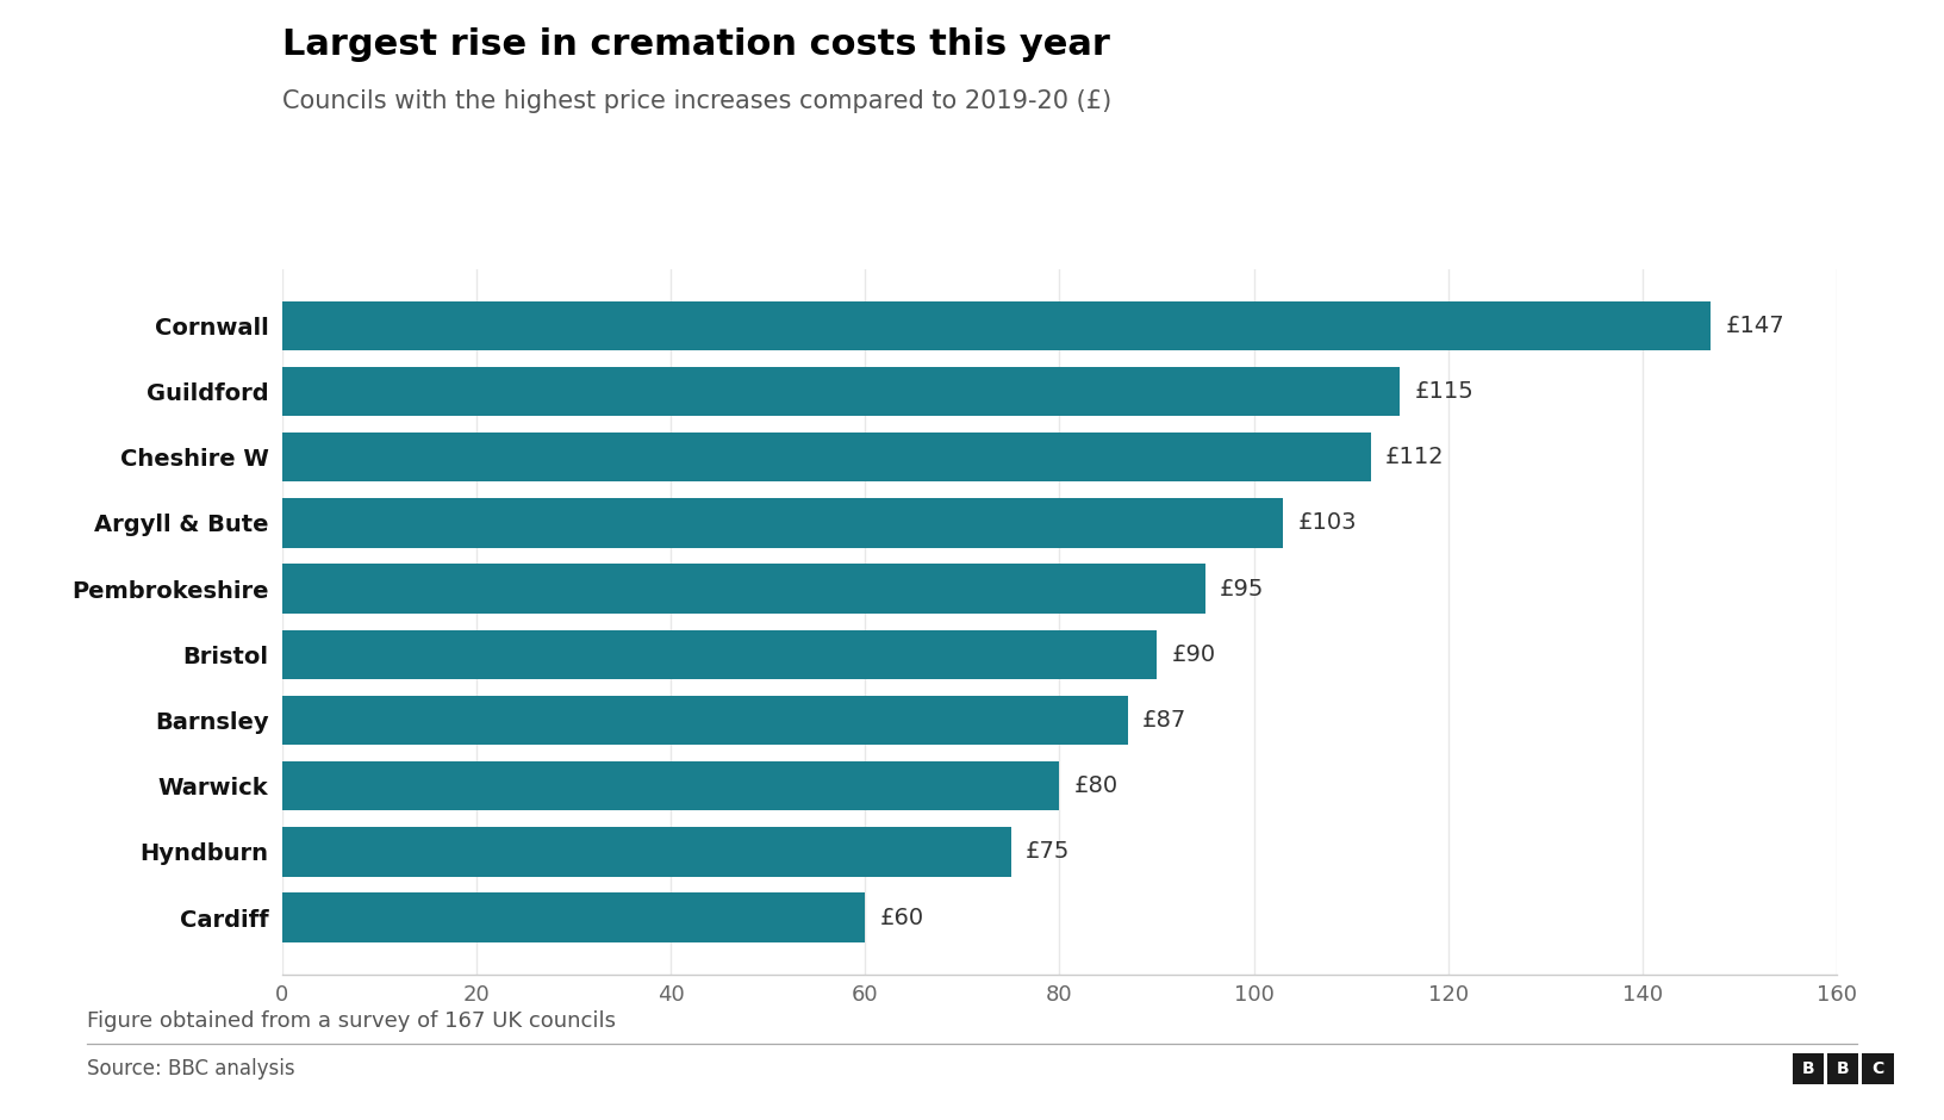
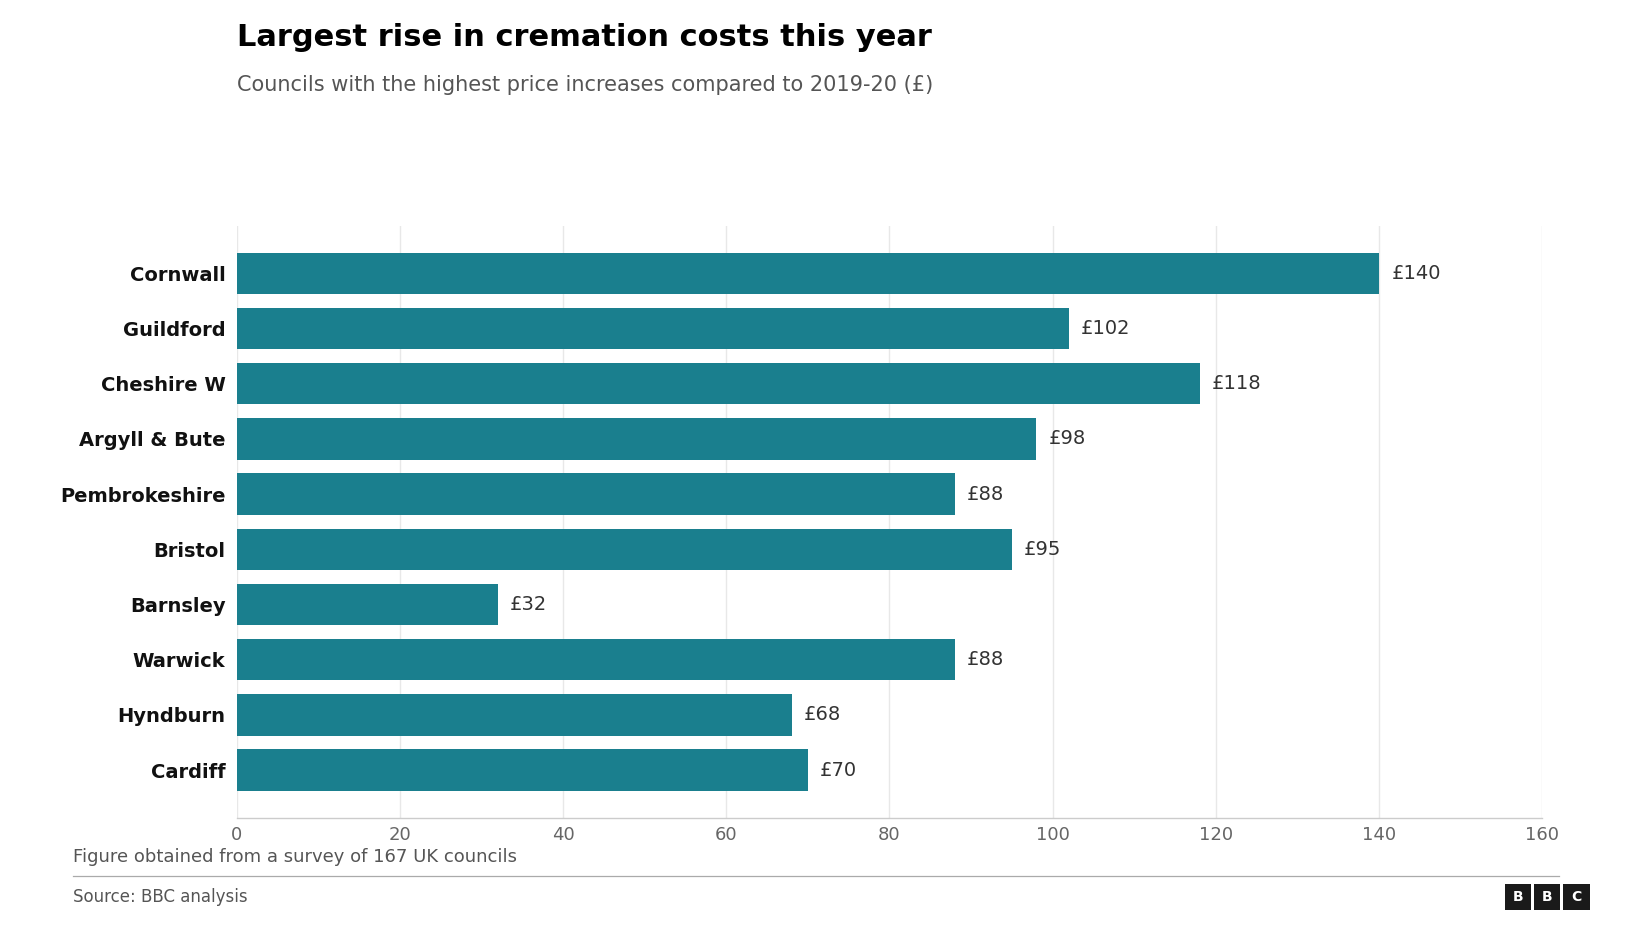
Cornwall: £147 -> £140
Guildford: £115 -> £102
Cheshire W: £112 -> £118
Argyll & Bute: £103 -> £98
Pembrokeshire: £95 -> £88
Bristol: £90 -> £95
Barnsley: £87 -> £32
Warwick: £80 -> £88
Hyndburn: £75 -> £68
Cardiff: £60 -> £70
